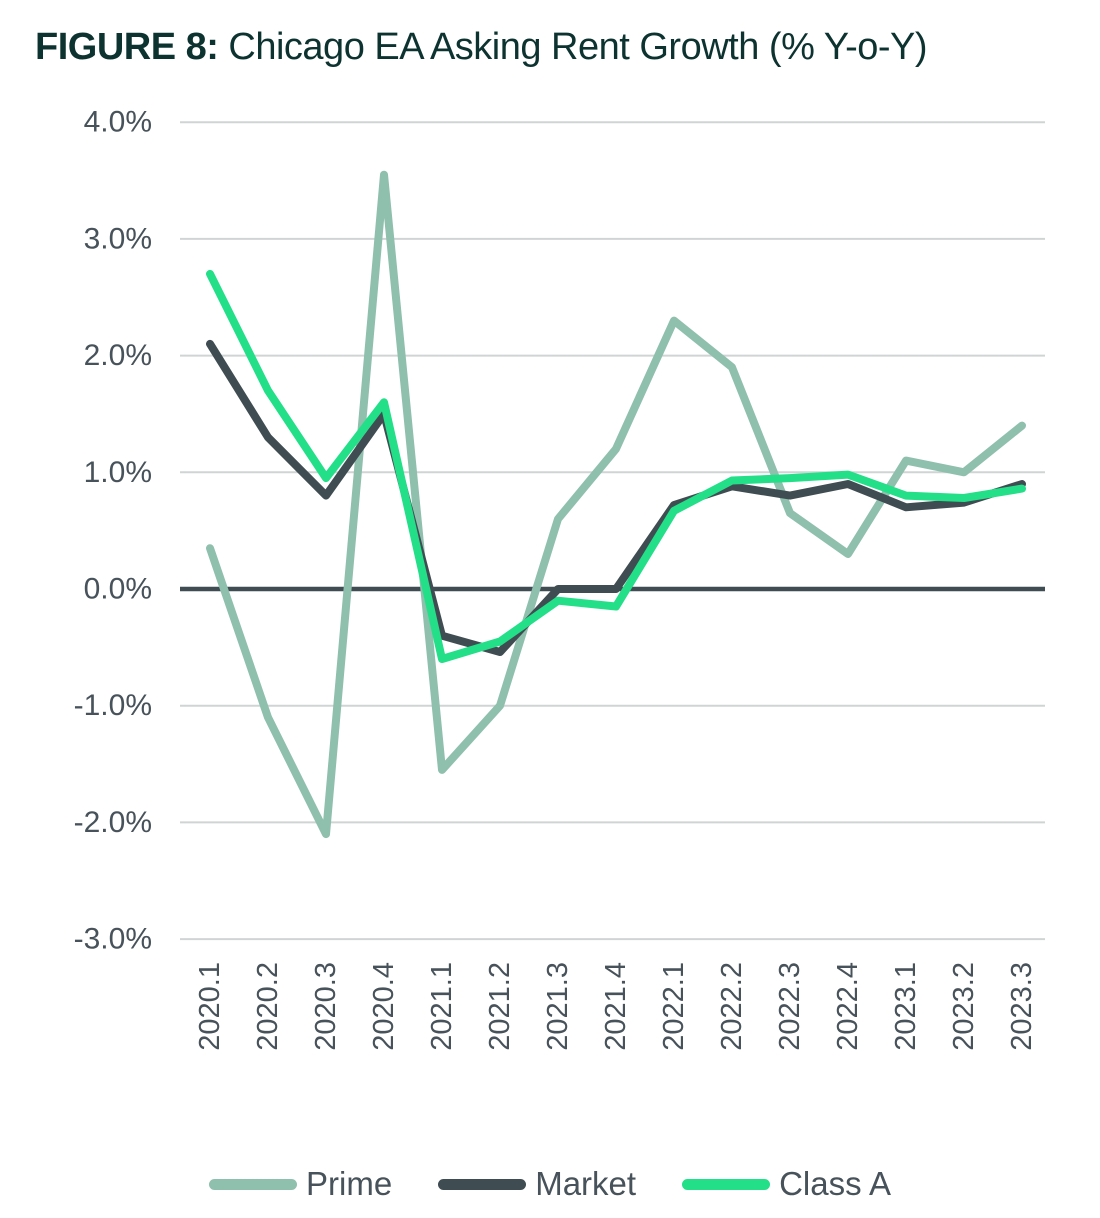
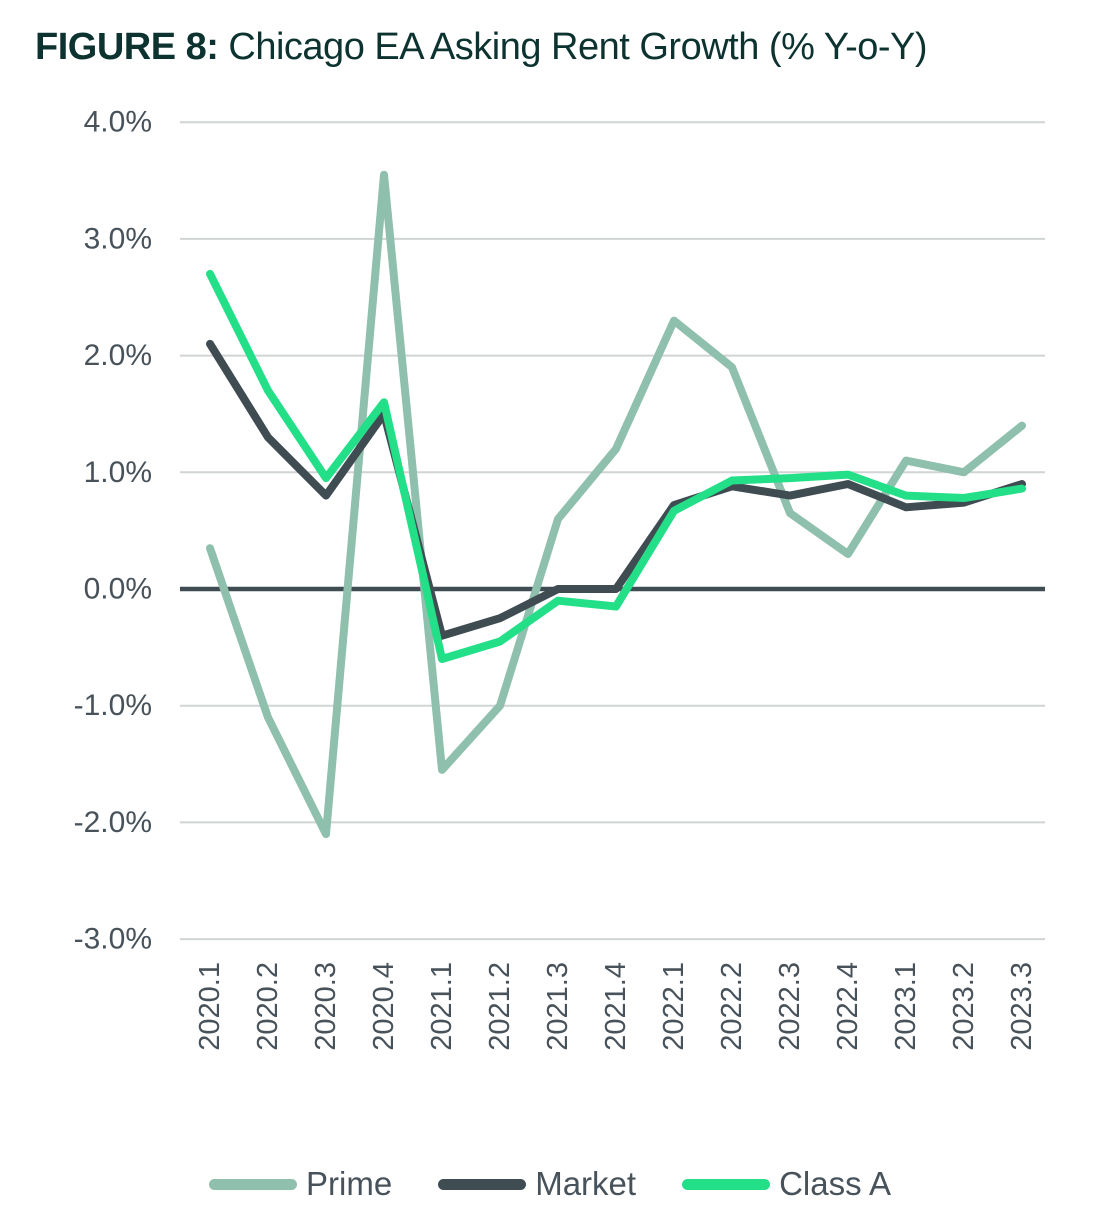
Market/2021.2: -0.54% -> -0.25%
